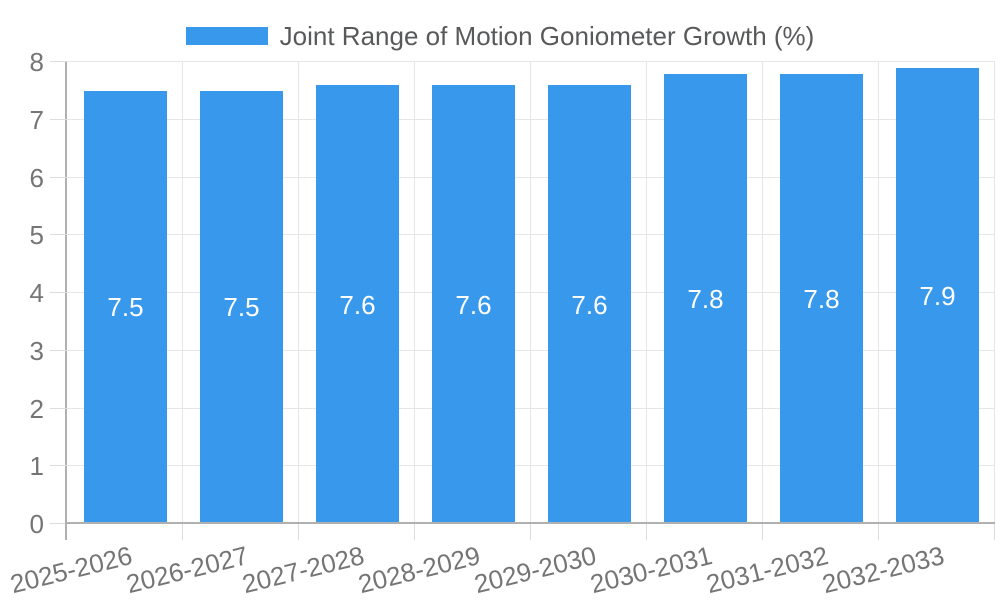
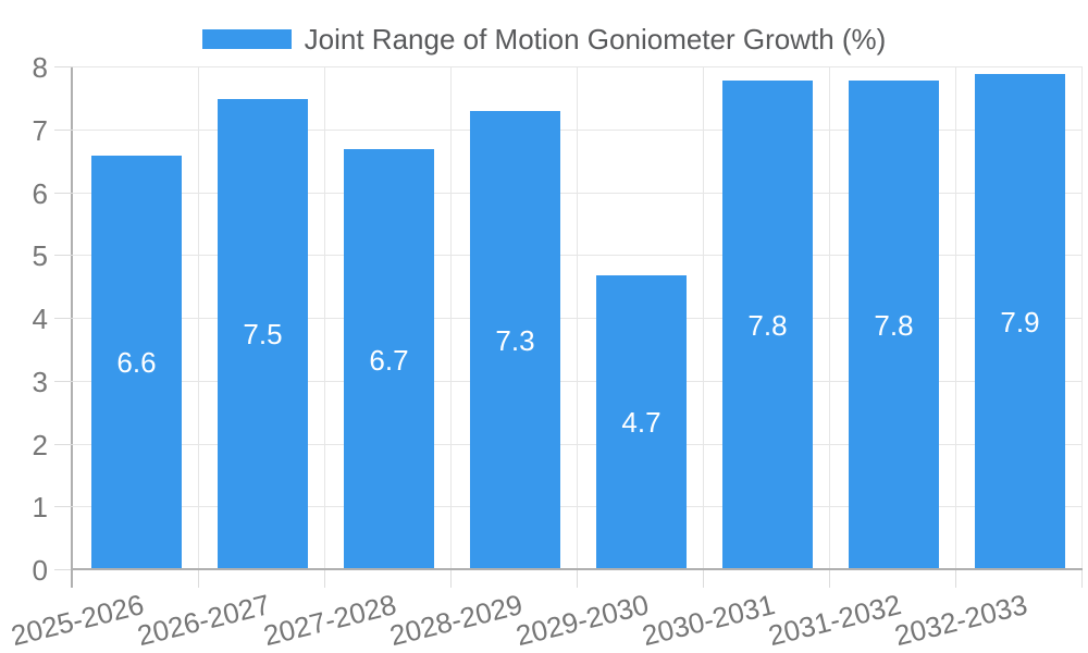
2025-2026: 7.5 -> 6.6
2027-2028: 7.6 -> 6.7
2028-2029: 7.6 -> 7.3
2029-2030: 7.6 -> 4.7
